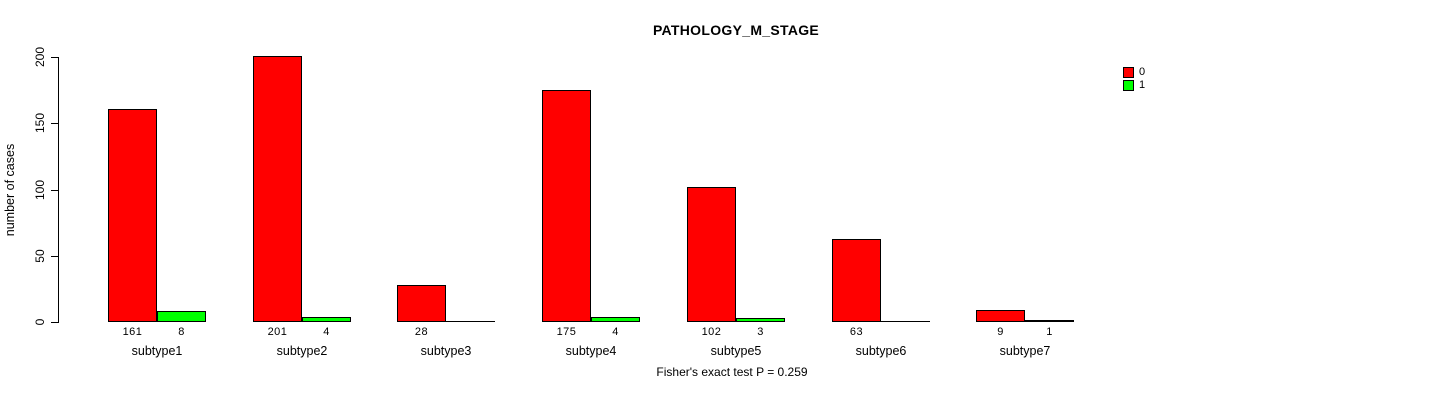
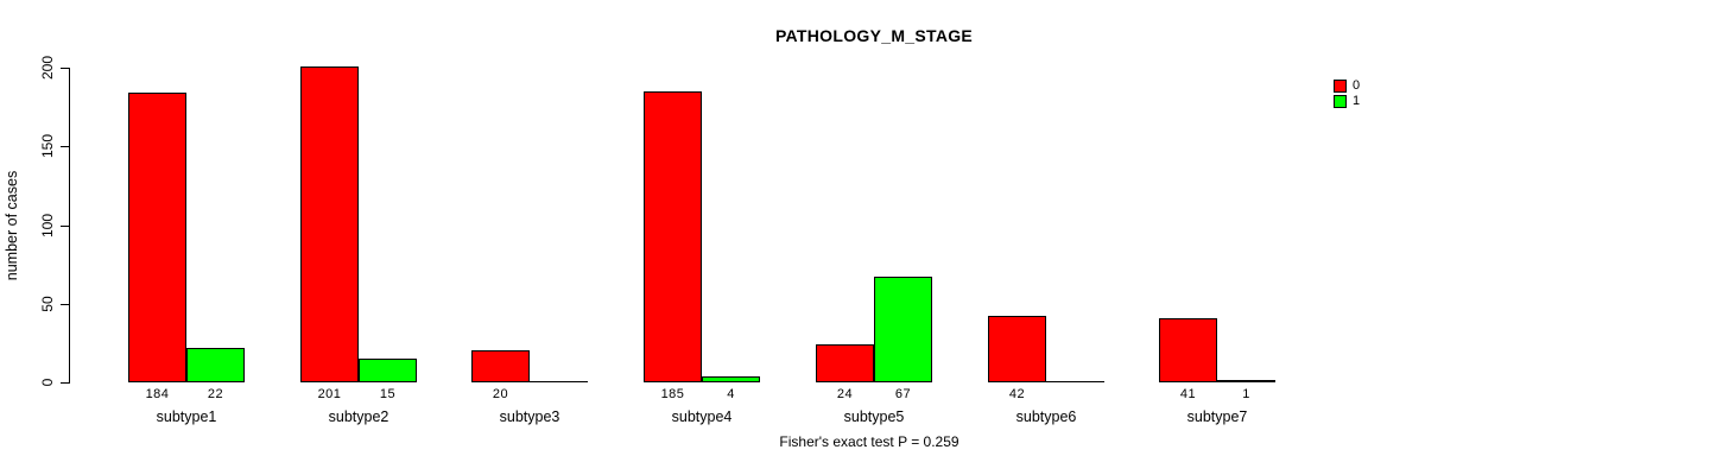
0/subtype1: 161 -> 184
1/subtype1: 8 -> 22
1/subtype2: 4 -> 15
0/subtype3: 28 -> 20
0/subtype4: 175 -> 185
0/subtype5: 102 -> 24
1/subtype5: 3 -> 67
0/subtype6: 63 -> 42
0/subtype7: 9 -> 41
